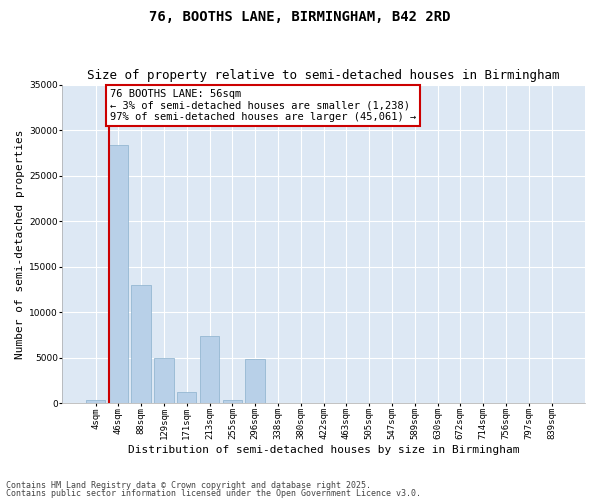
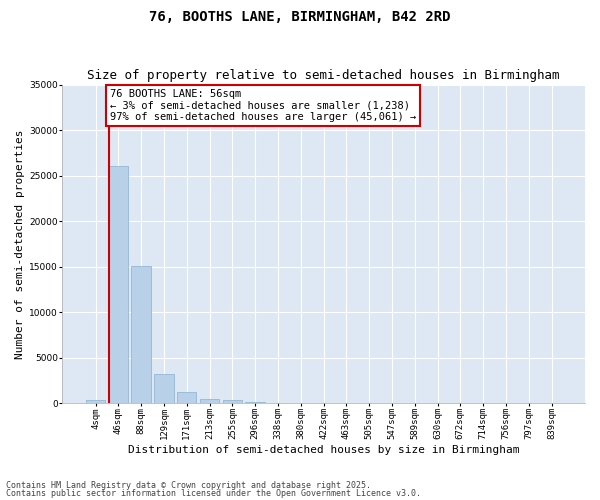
46sqm: 28400 -> 26100
88sqm: 13000 -> 15000
129sqm: 5000 -> 3200
213sqm: 7400 -> 500
296sqm: 4800 -> 100
